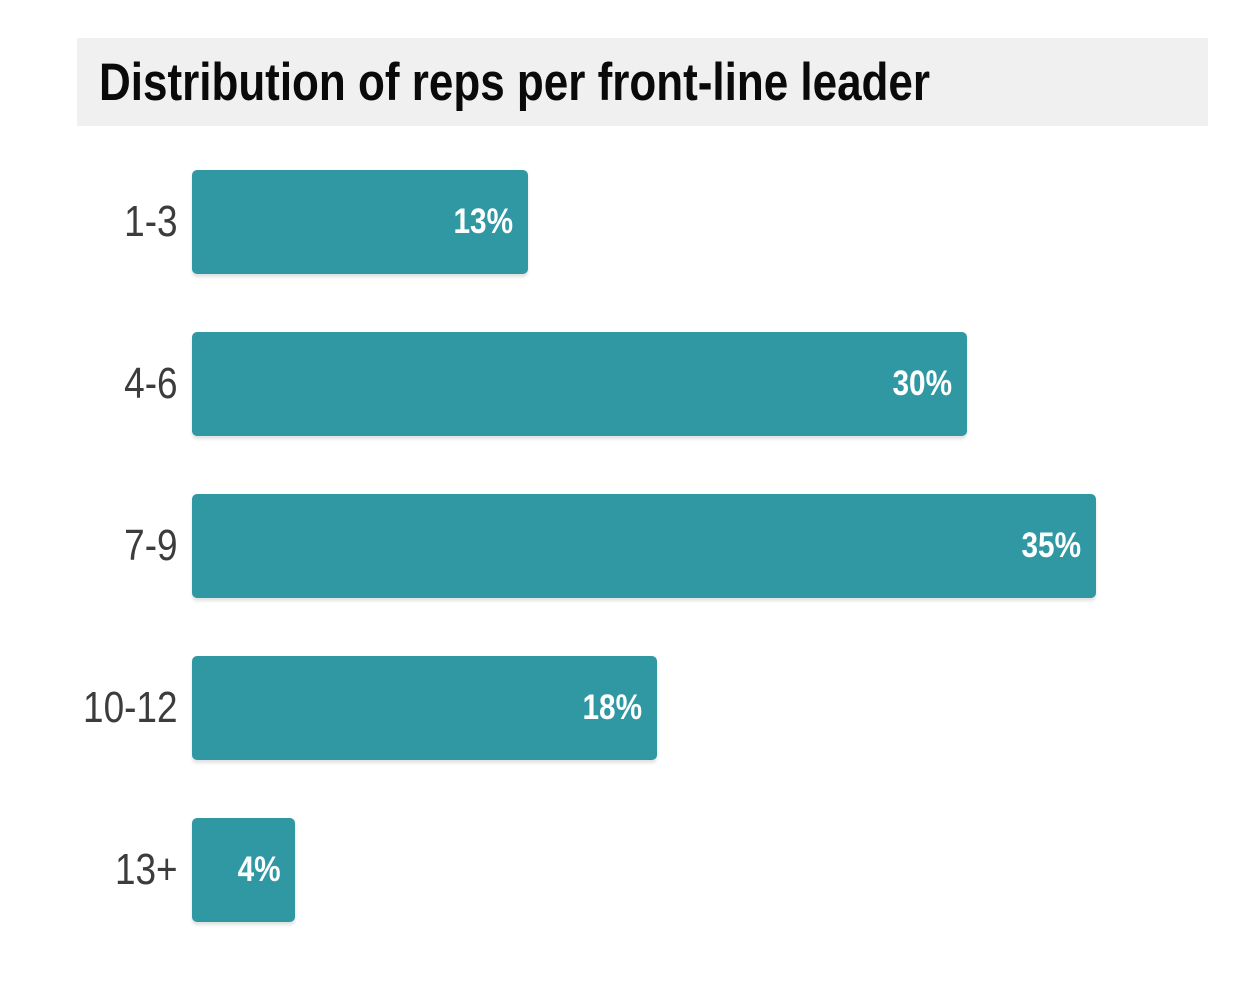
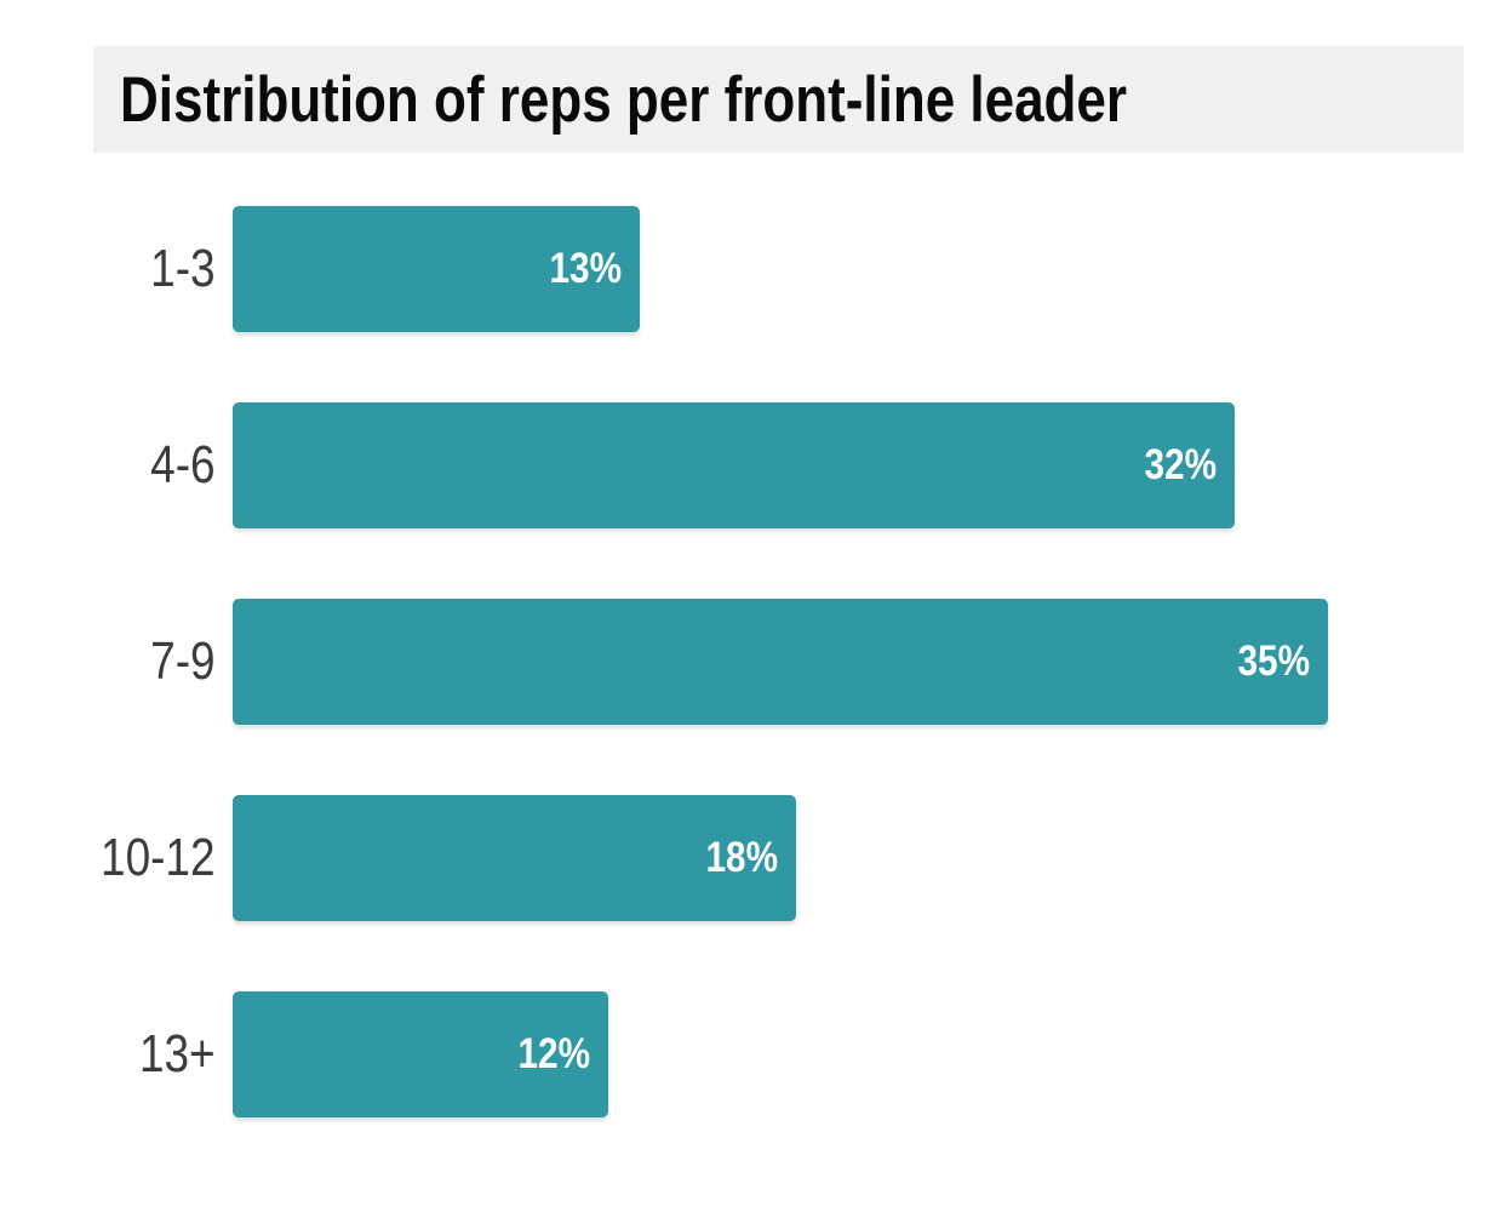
4-6: 30% -> 32%
13+: 4% -> 12%
